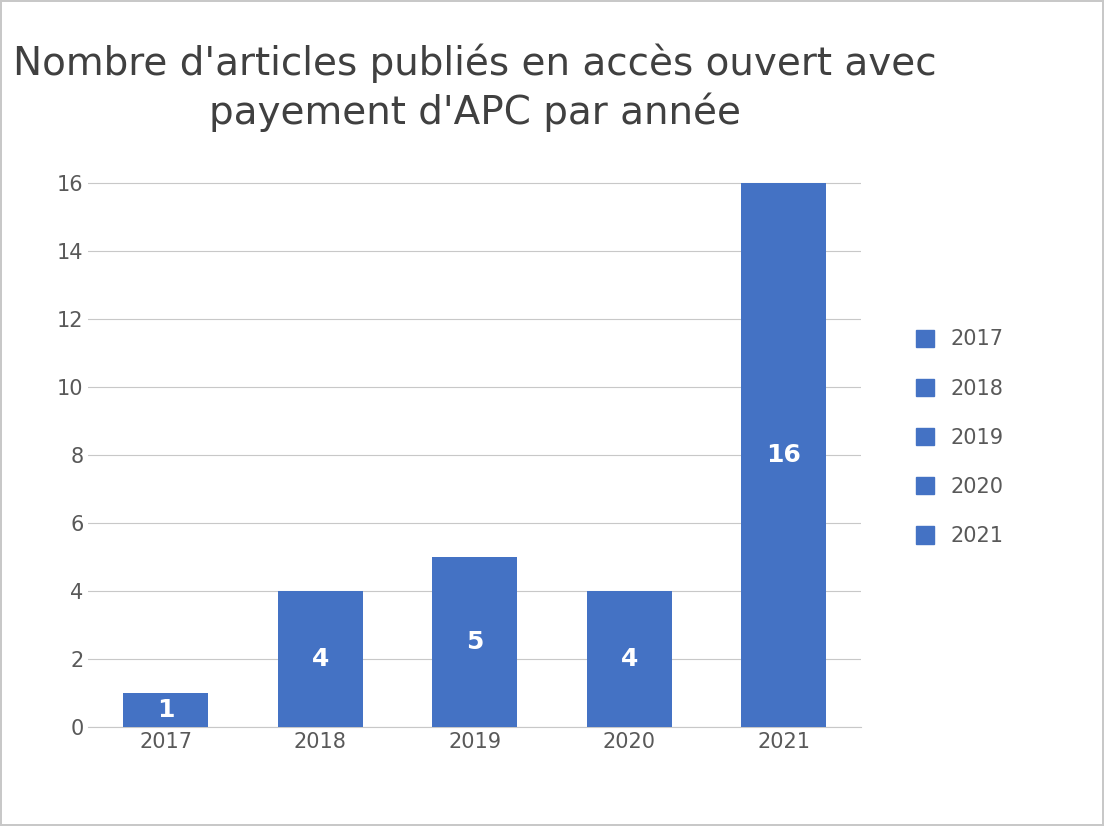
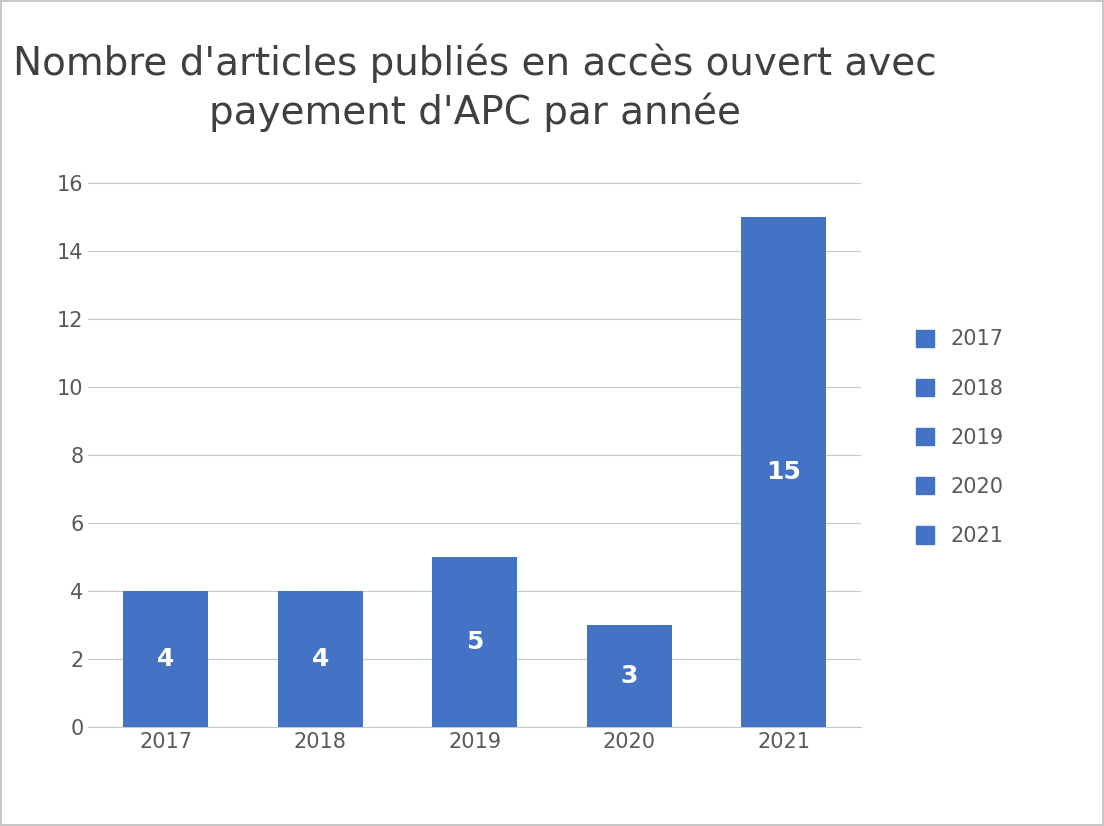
2017: 1 -> 4
2020: 4 -> 3
2021: 16 -> 15
